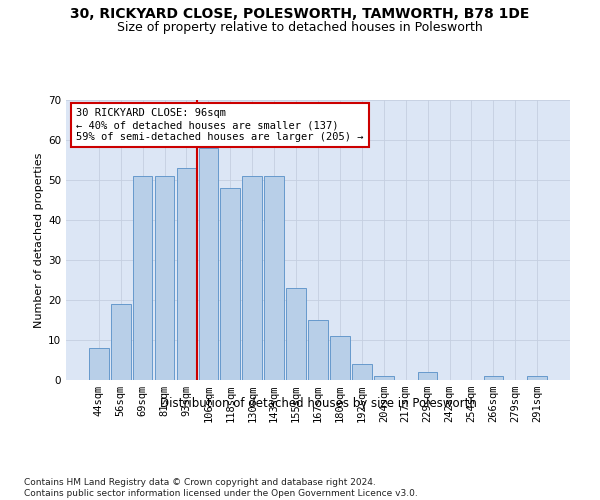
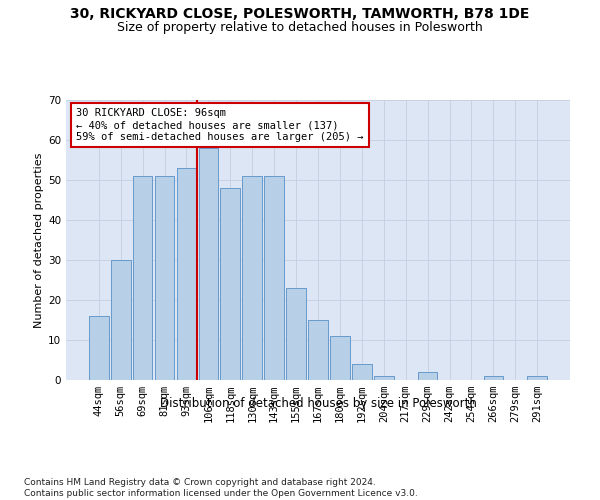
44sqm: 8 -> 16
56sqm: 19 -> 30
